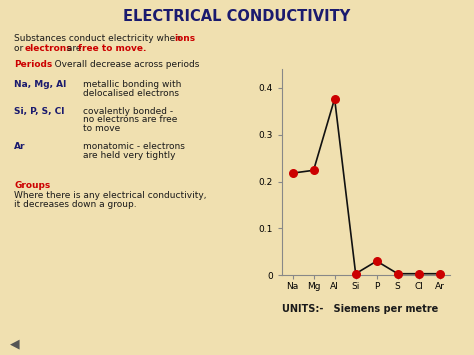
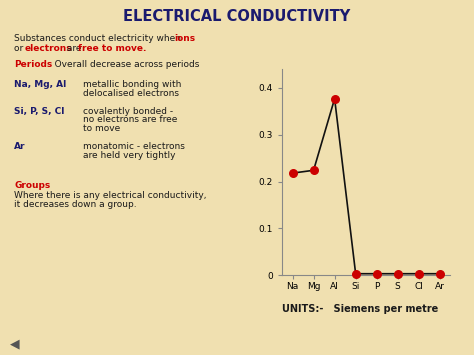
P: 0.030 -> 0.003
